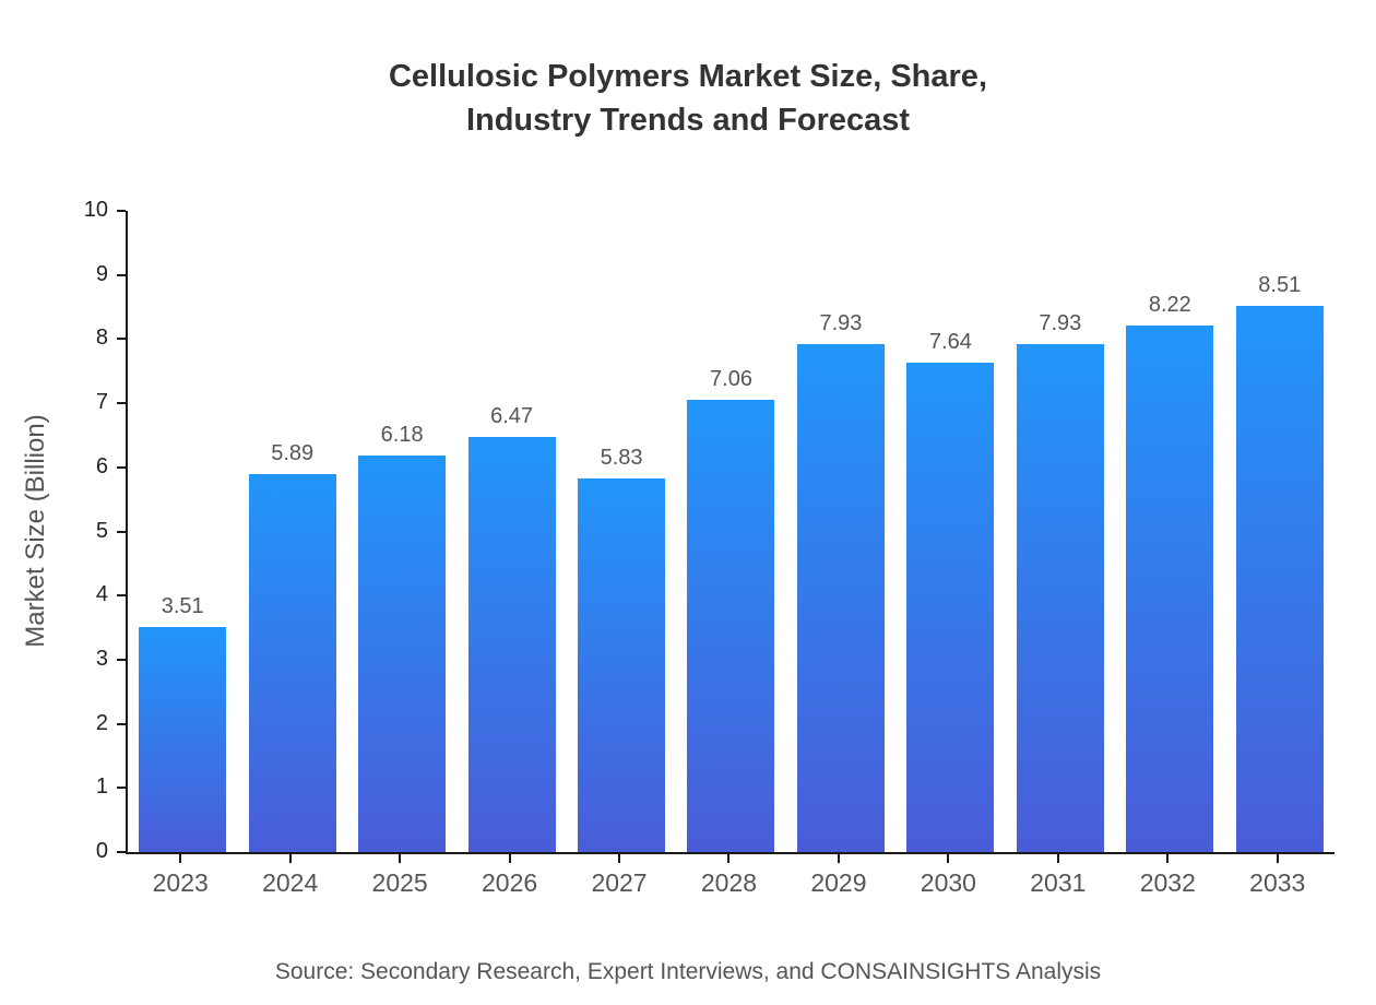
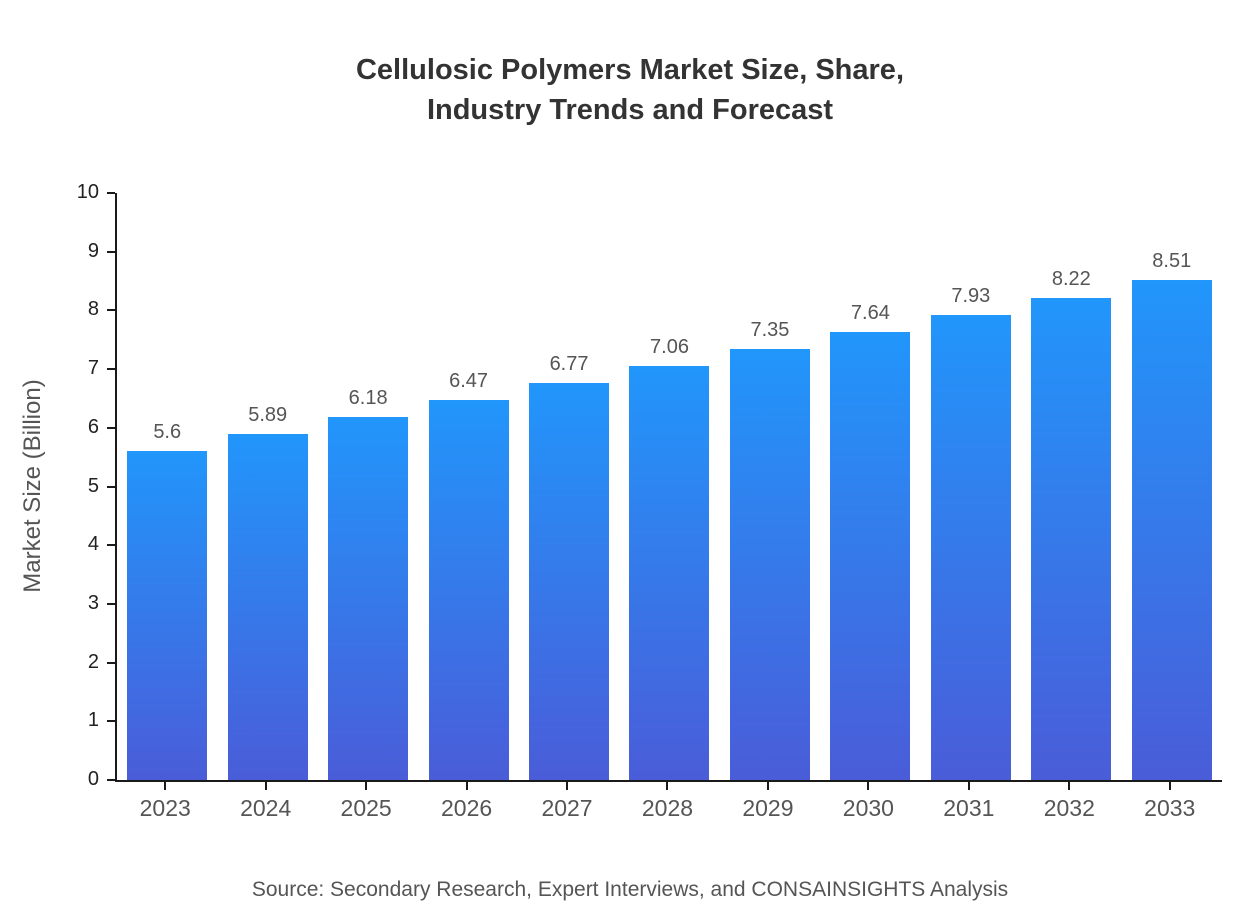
2023: 3.51 -> 5.6
2027: 5.83 -> 6.77
2029: 7.93 -> 7.35
